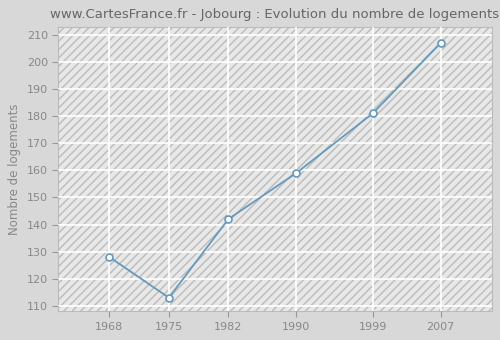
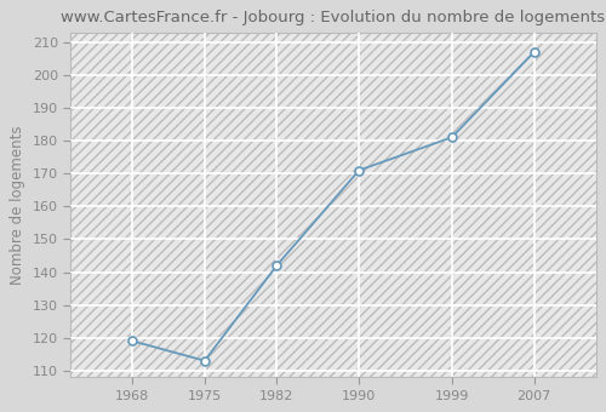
1968: 128 -> 119
1990: 159 -> 171
